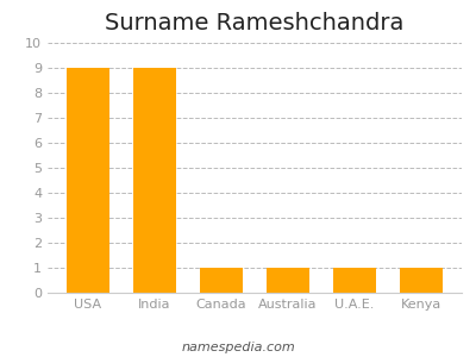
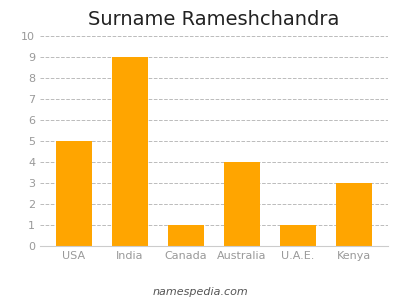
USA: 9 -> 5
Australia: 1 -> 4
Kenya: 1 -> 3
